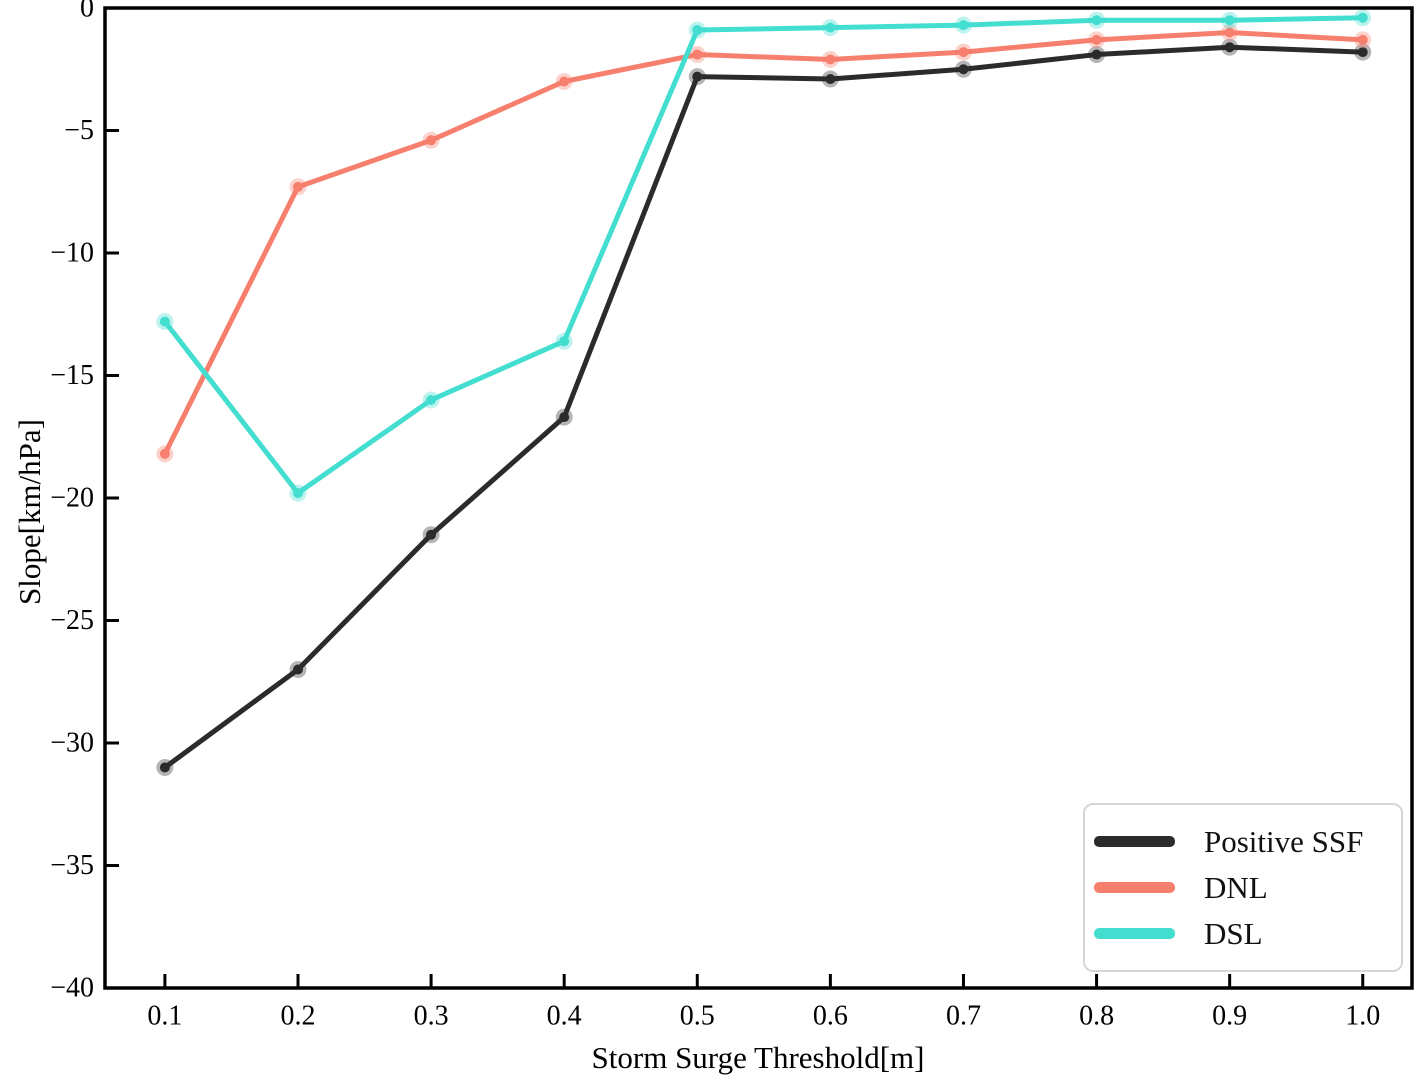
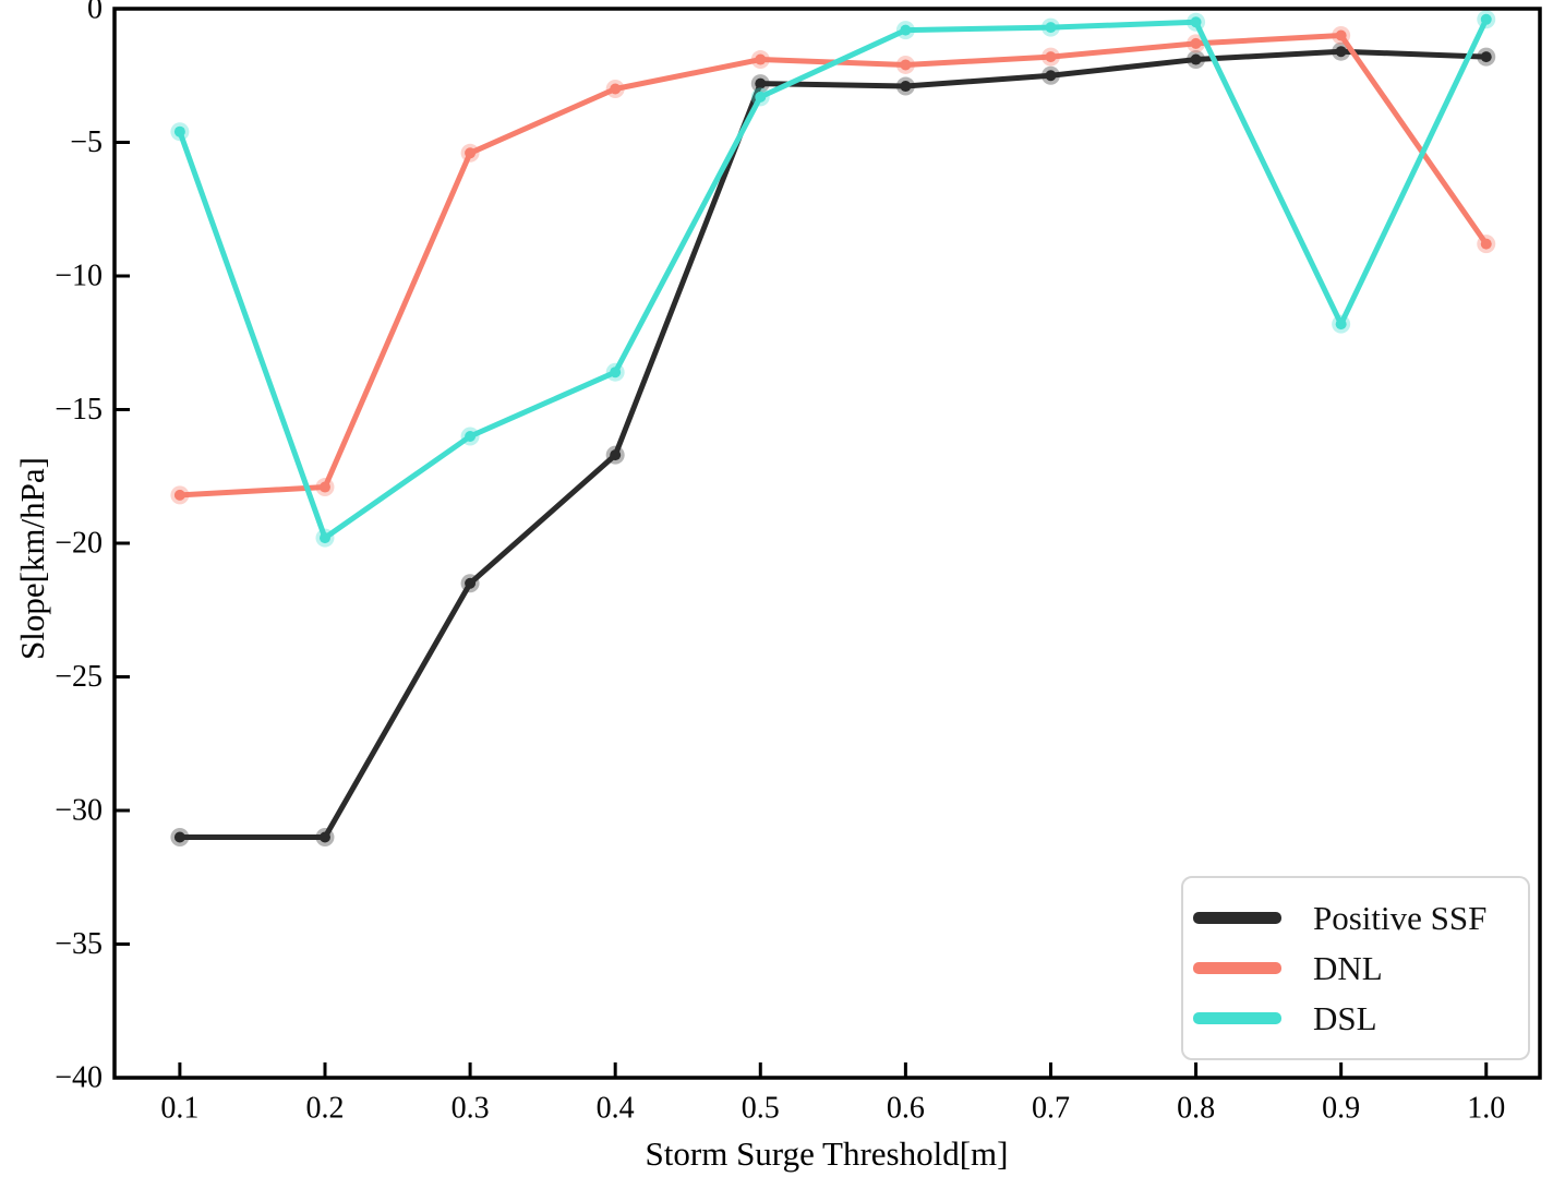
DSL/0.1: -12.8 -> -4.6
Positive SSF/0.2: -27.0 -> -31.0
DNL/0.2: -7.3 -> -17.9
DSL/0.5: -0.9 -> -3.3
DSL/0.9: -0.5 -> -11.8
DNL/1.0: -1.3 -> -8.8
